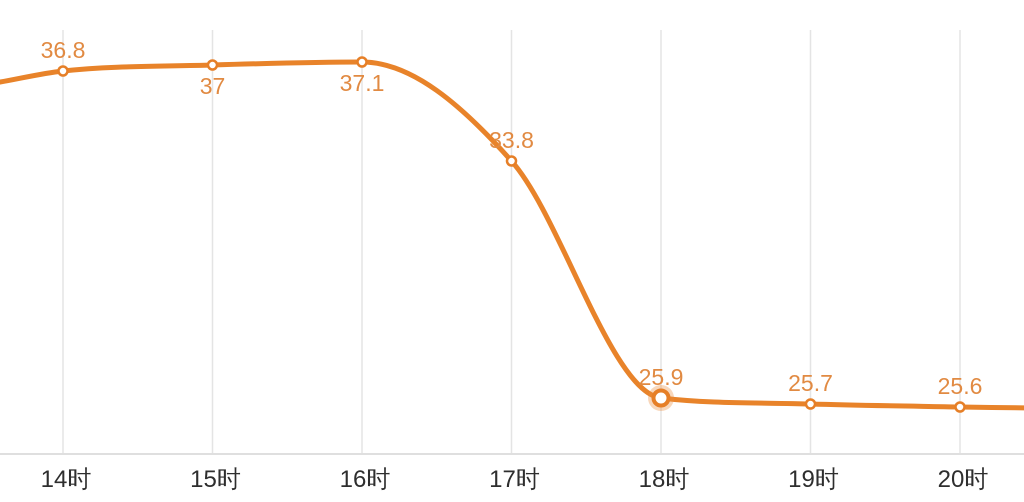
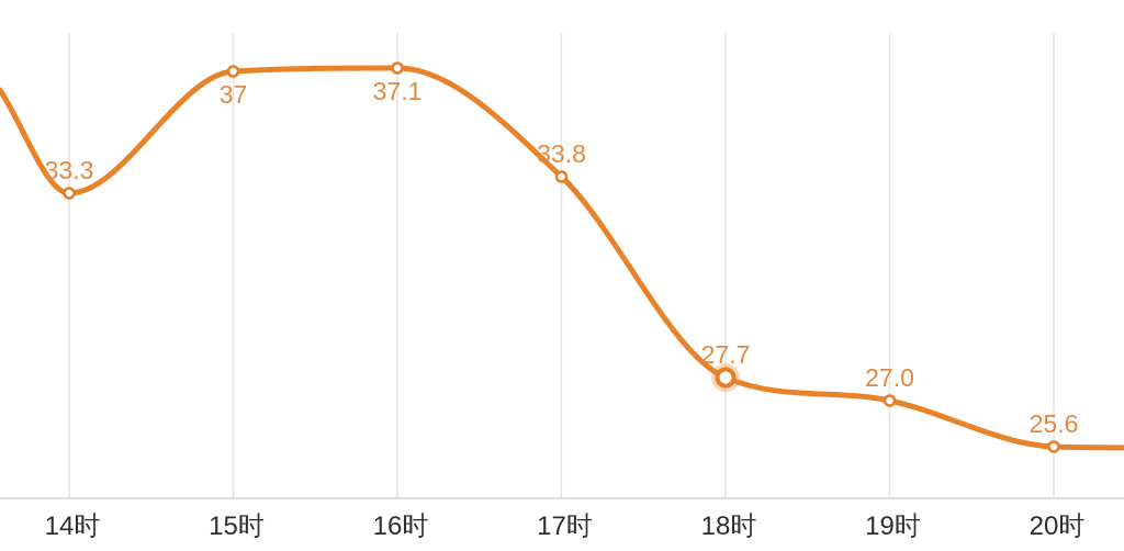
14时: 36.8 -> 33.3
18时: 25.9 -> 27.7
19时: 25.7 -> 27.0
